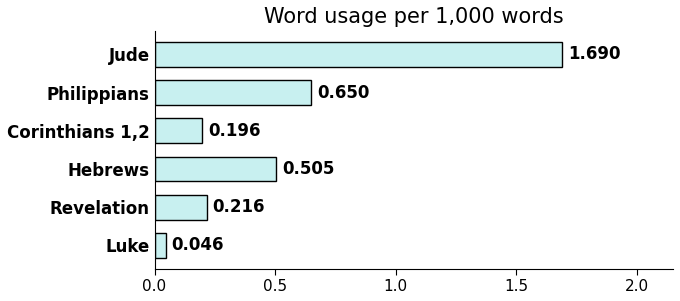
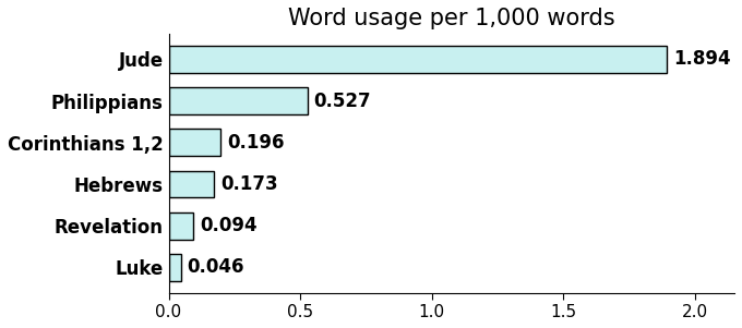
Jude: 1.690 -> 1.894
Philippians: 0.650 -> 0.527
Hebrews: 0.505 -> 0.173
Revelation: 0.216 -> 0.094
